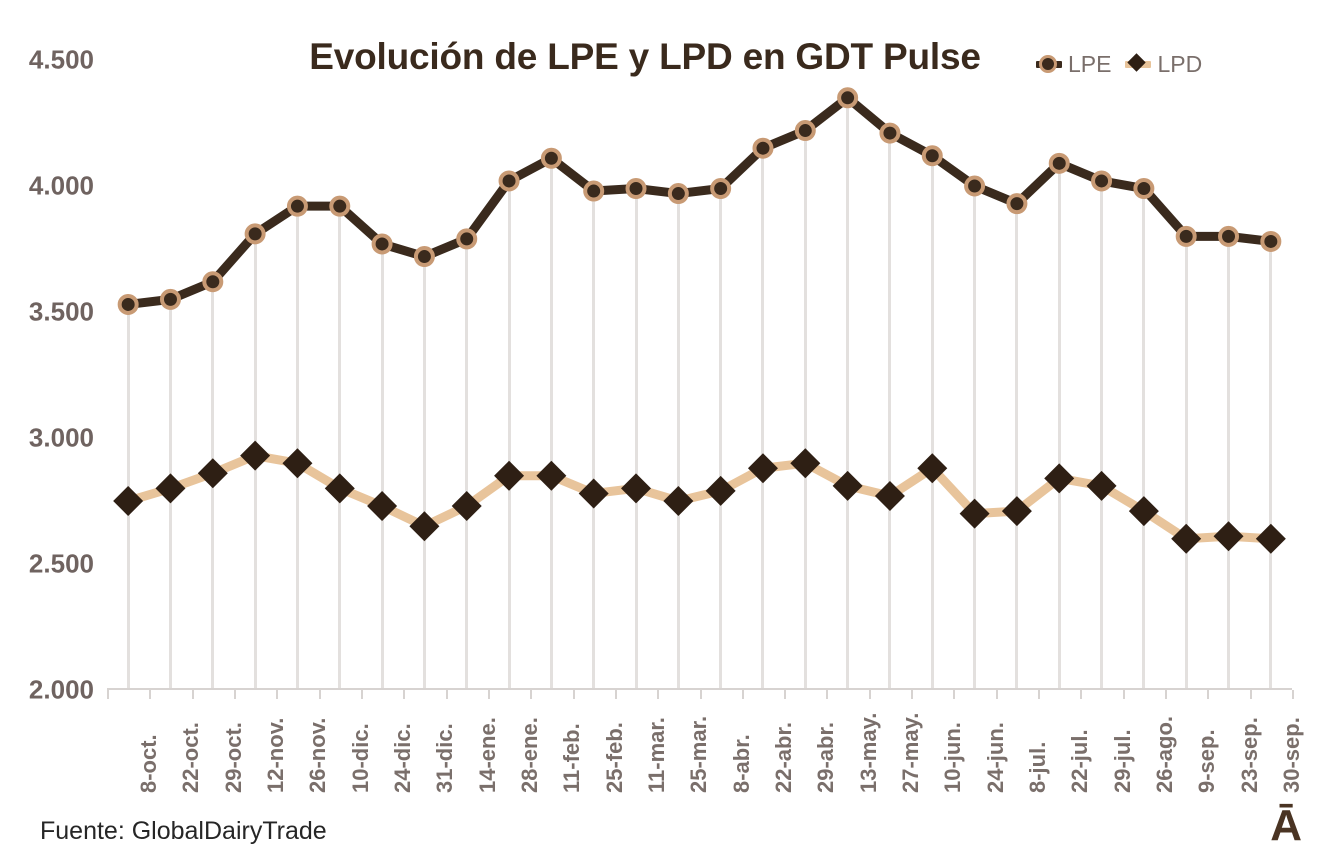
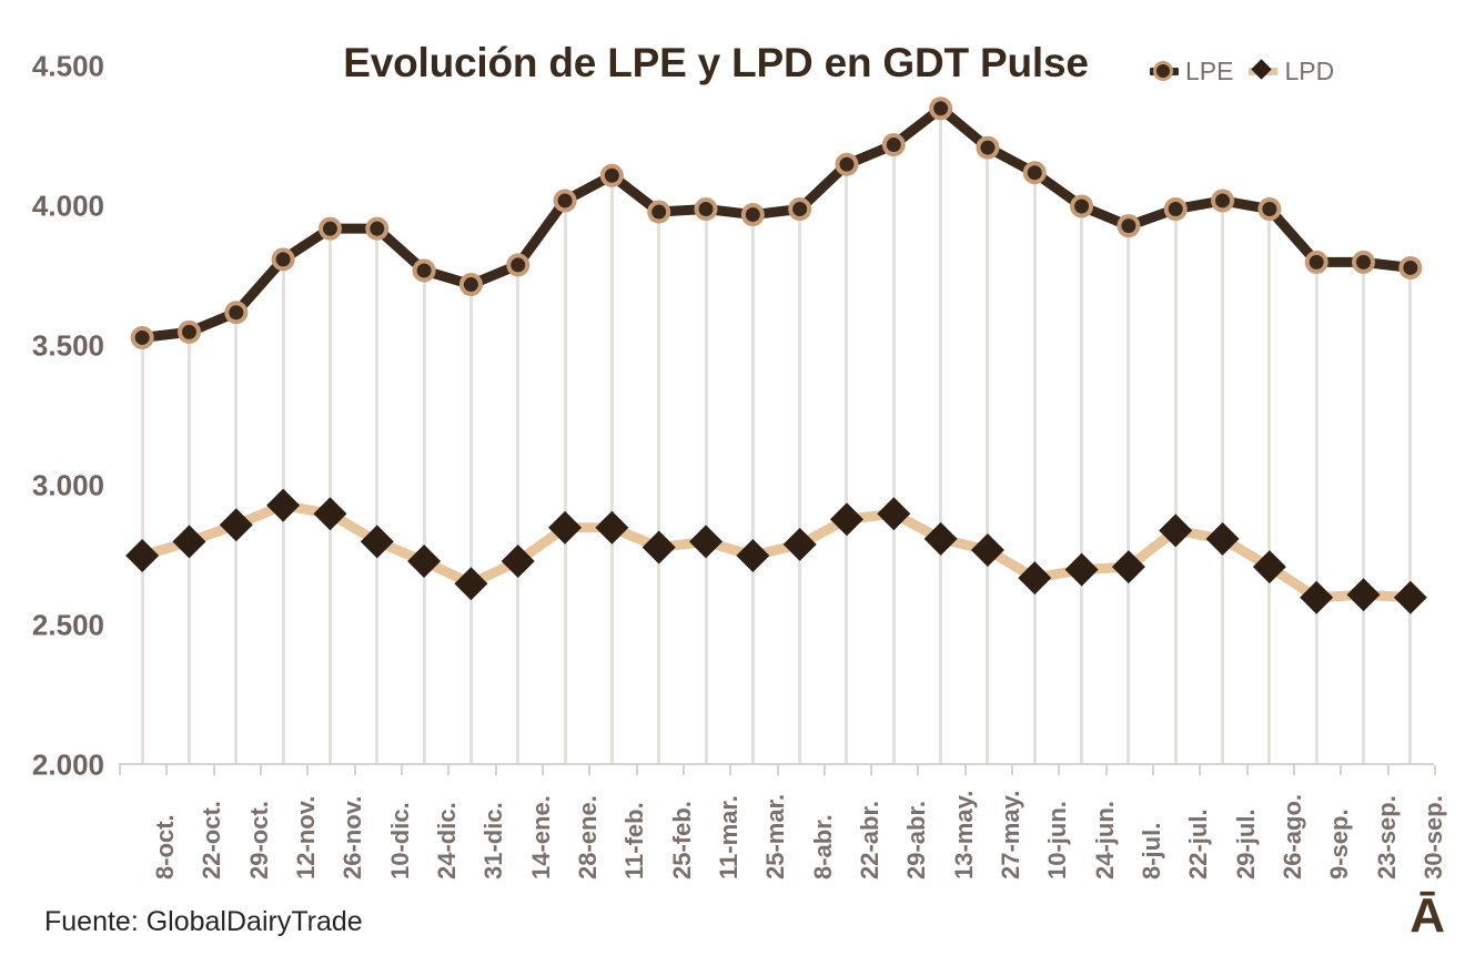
LPD/10-jun.: 2.88 -> 2.67
LPE/22-jul.: 4.09 -> 3.99
